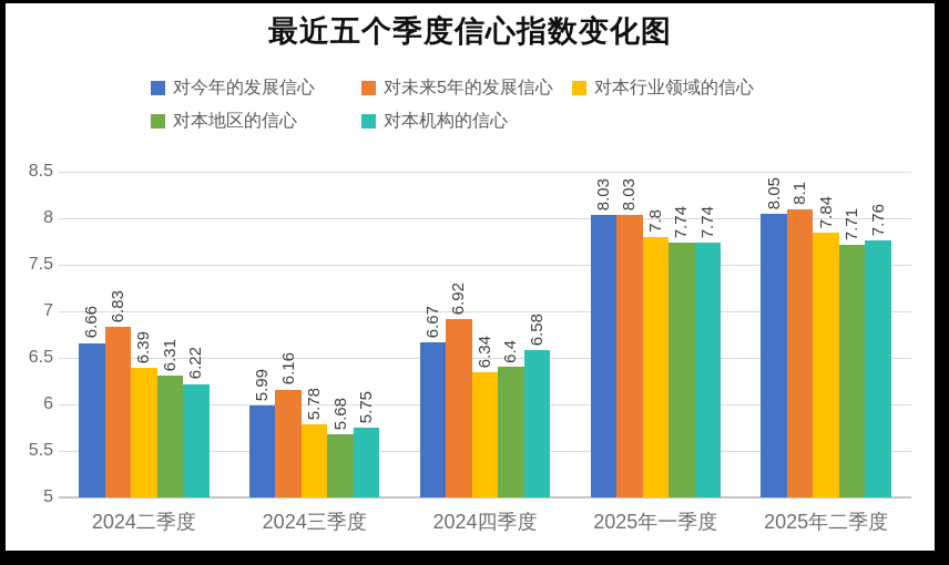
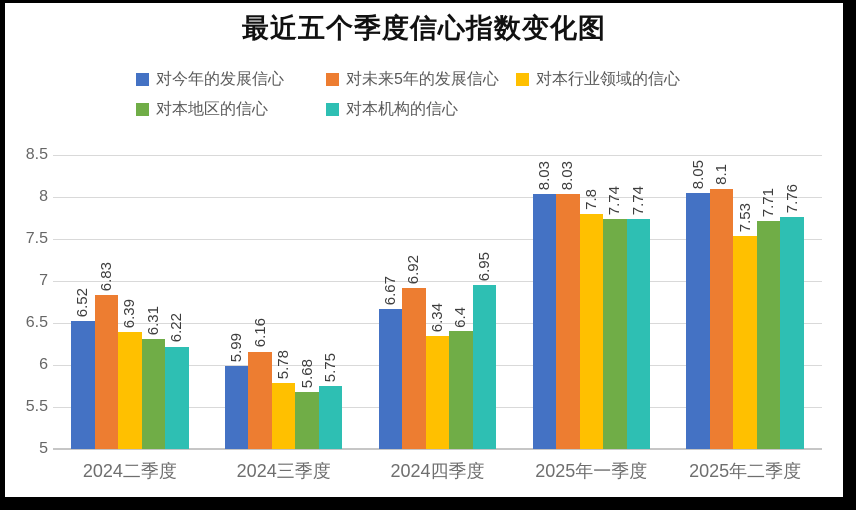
对今年的发展信心/2024二季度: 6.66 -> 6.52
对本机构的信心/2024四季度: 6.58 -> 6.95
对本行业领域的信心/2025年二季度: 7.84 -> 7.53
